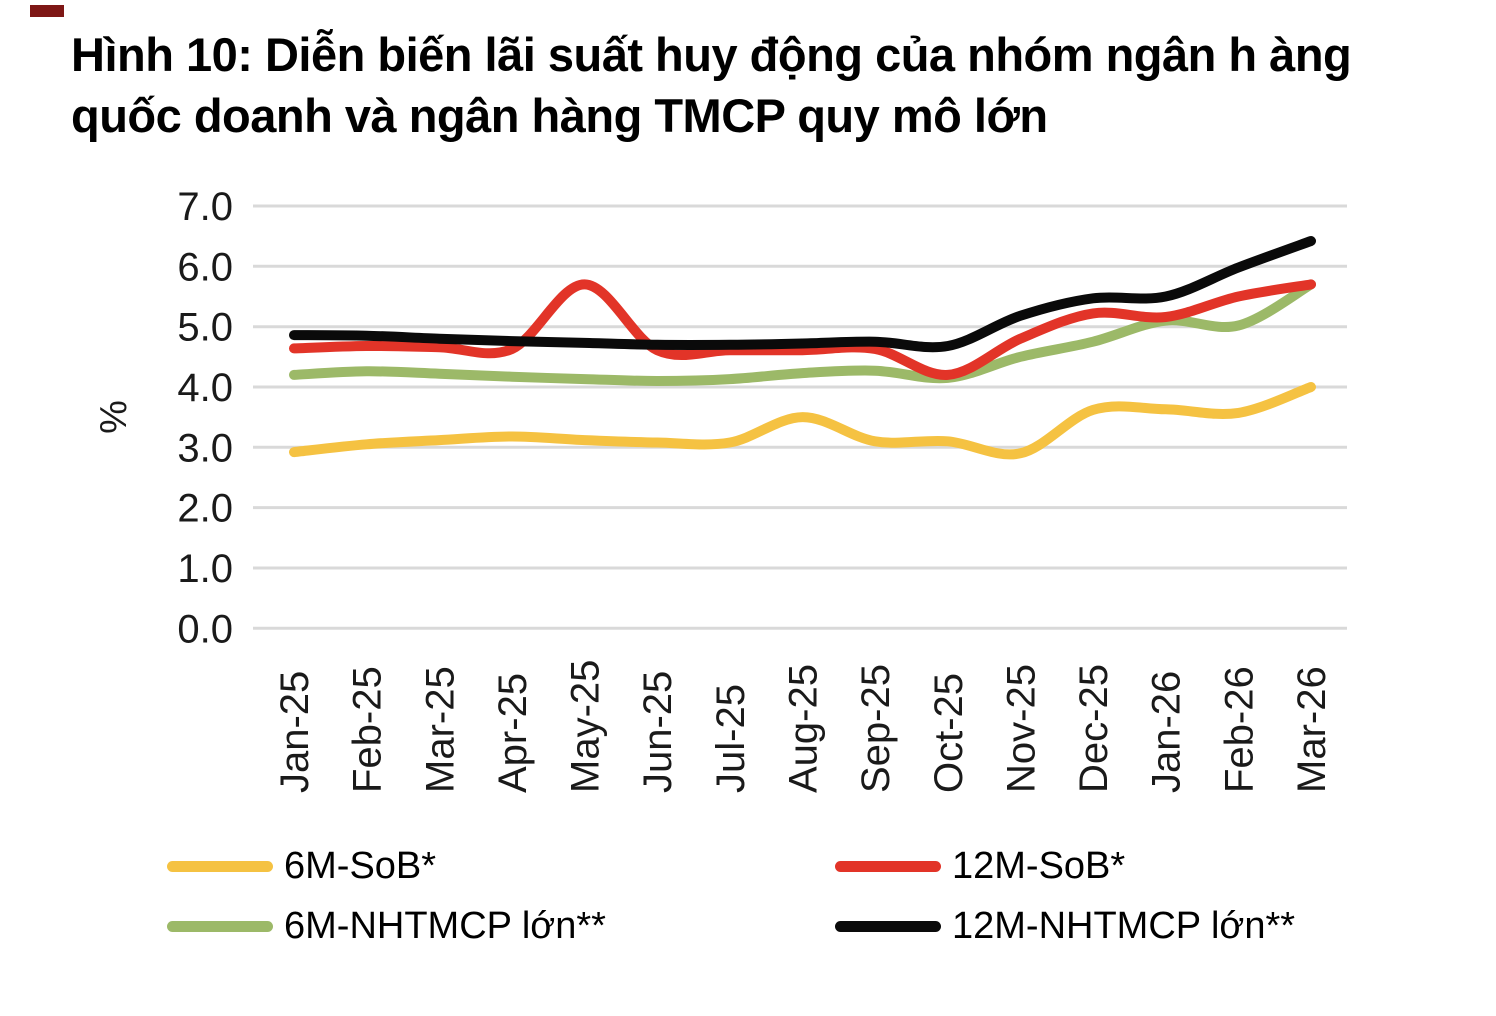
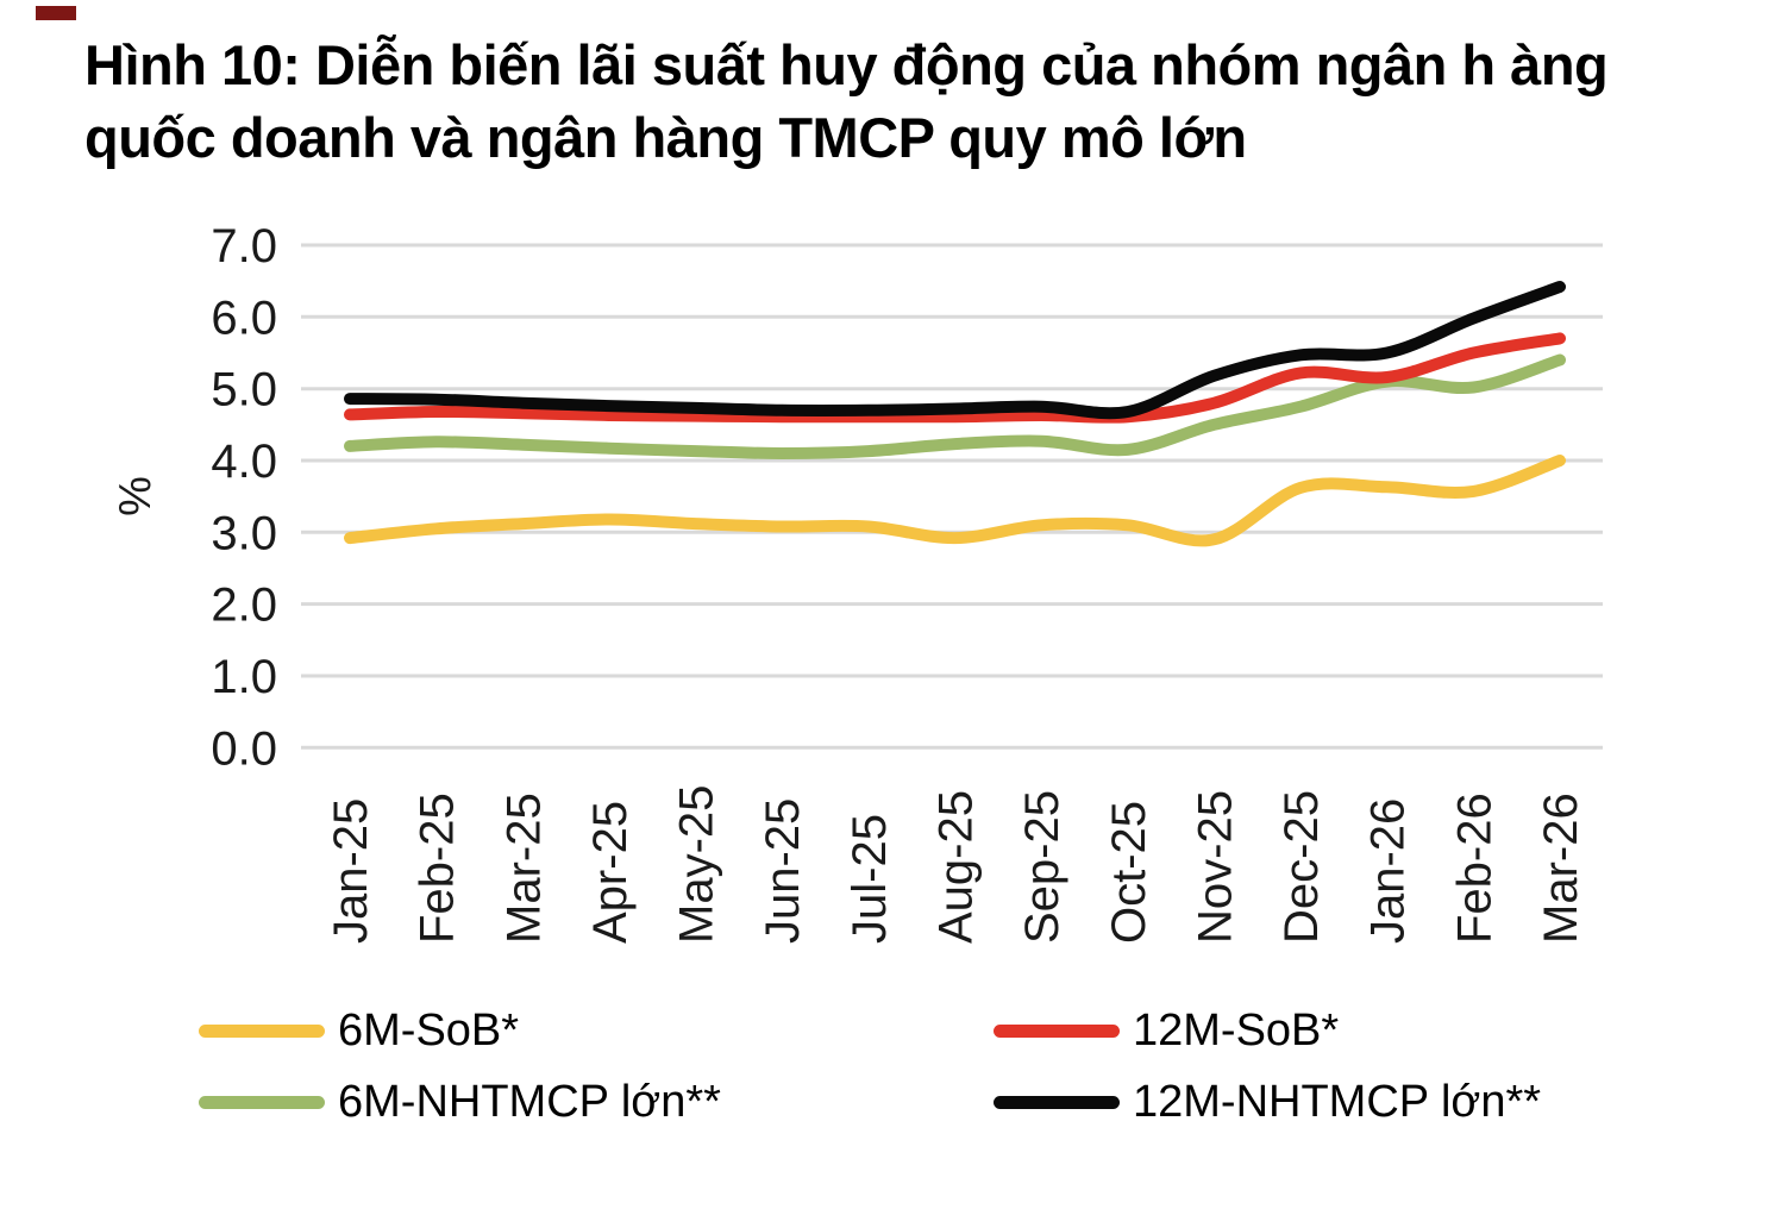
12M-SoB*/May-25: 5.7 -> 4.6
6M-SoB*/Aug-25: 3.5 -> 2.9
12M-SoB*/Oct-25: 4.2 -> 4.6
6M-NHTMCP lớn**/Mar-26: 5.7 -> 5.4
